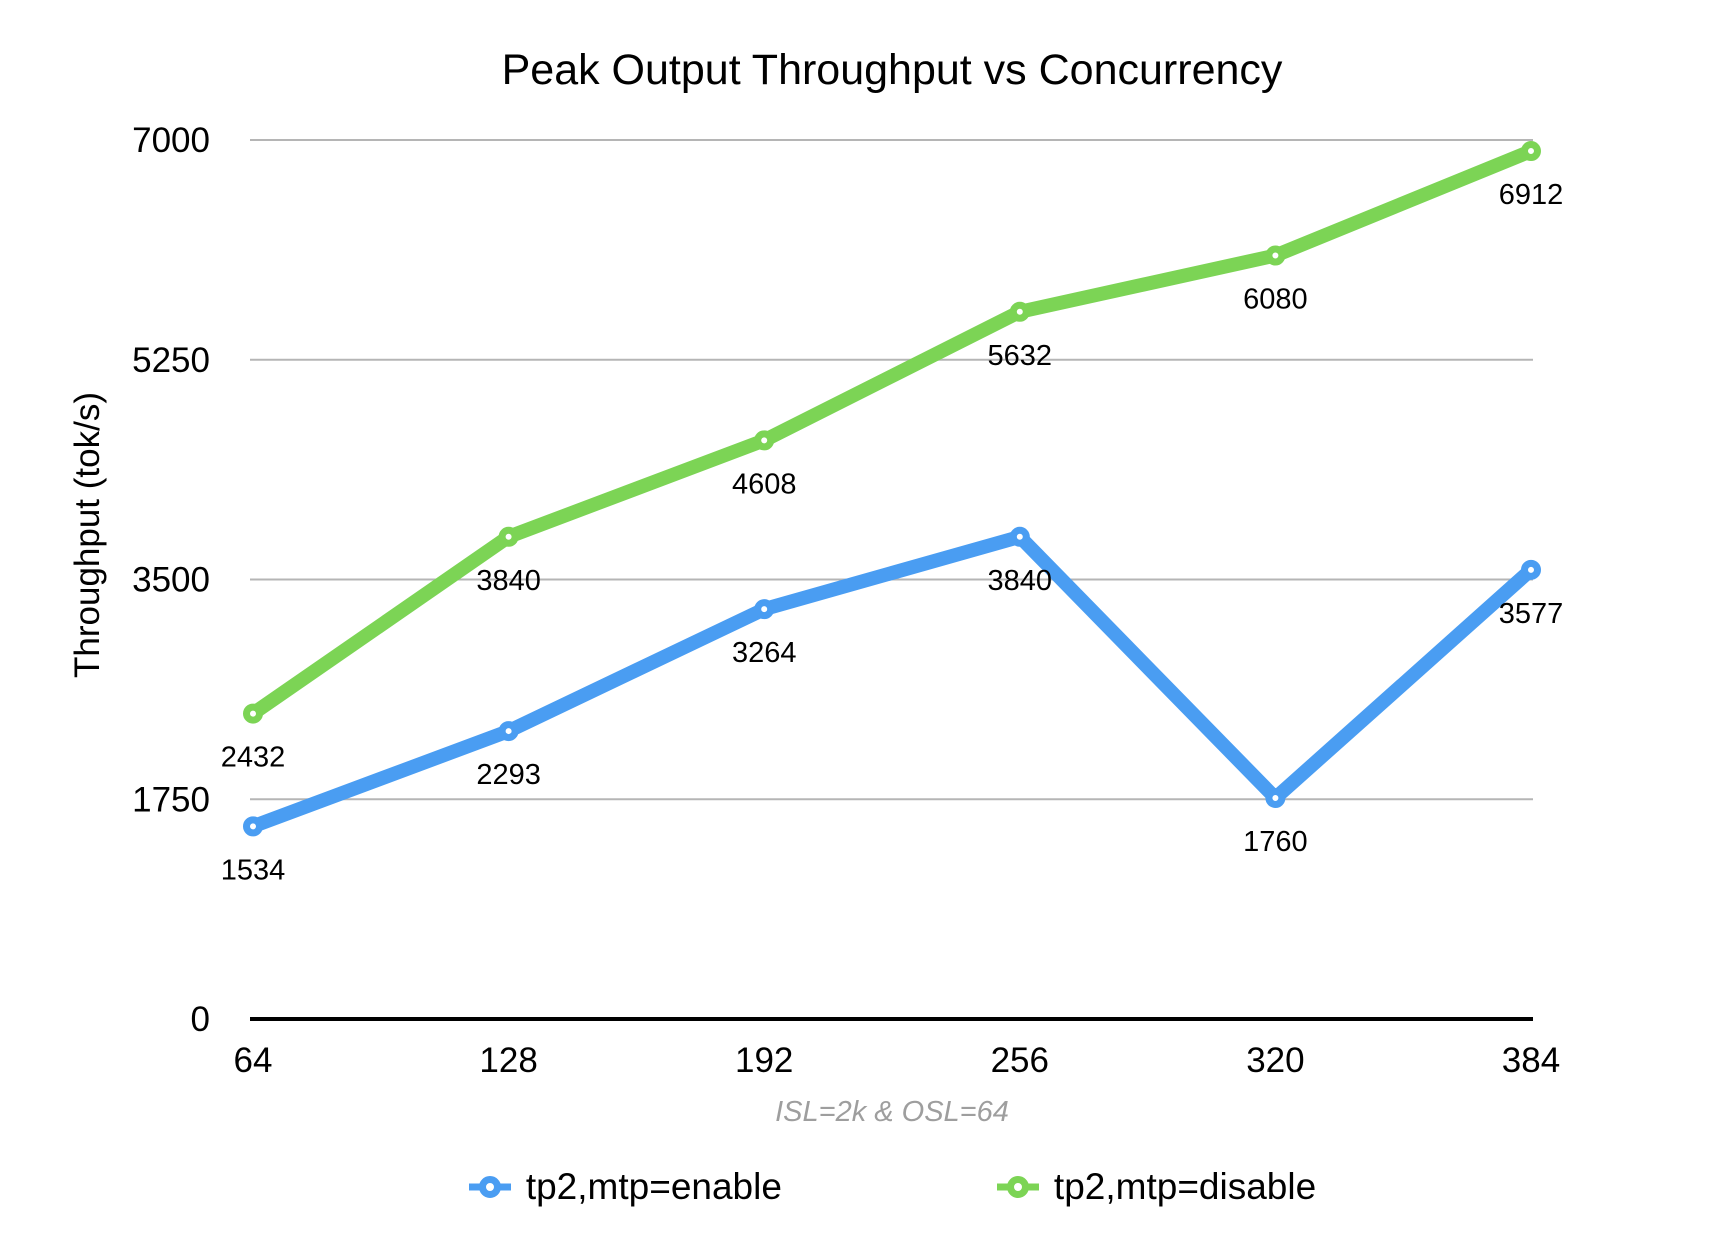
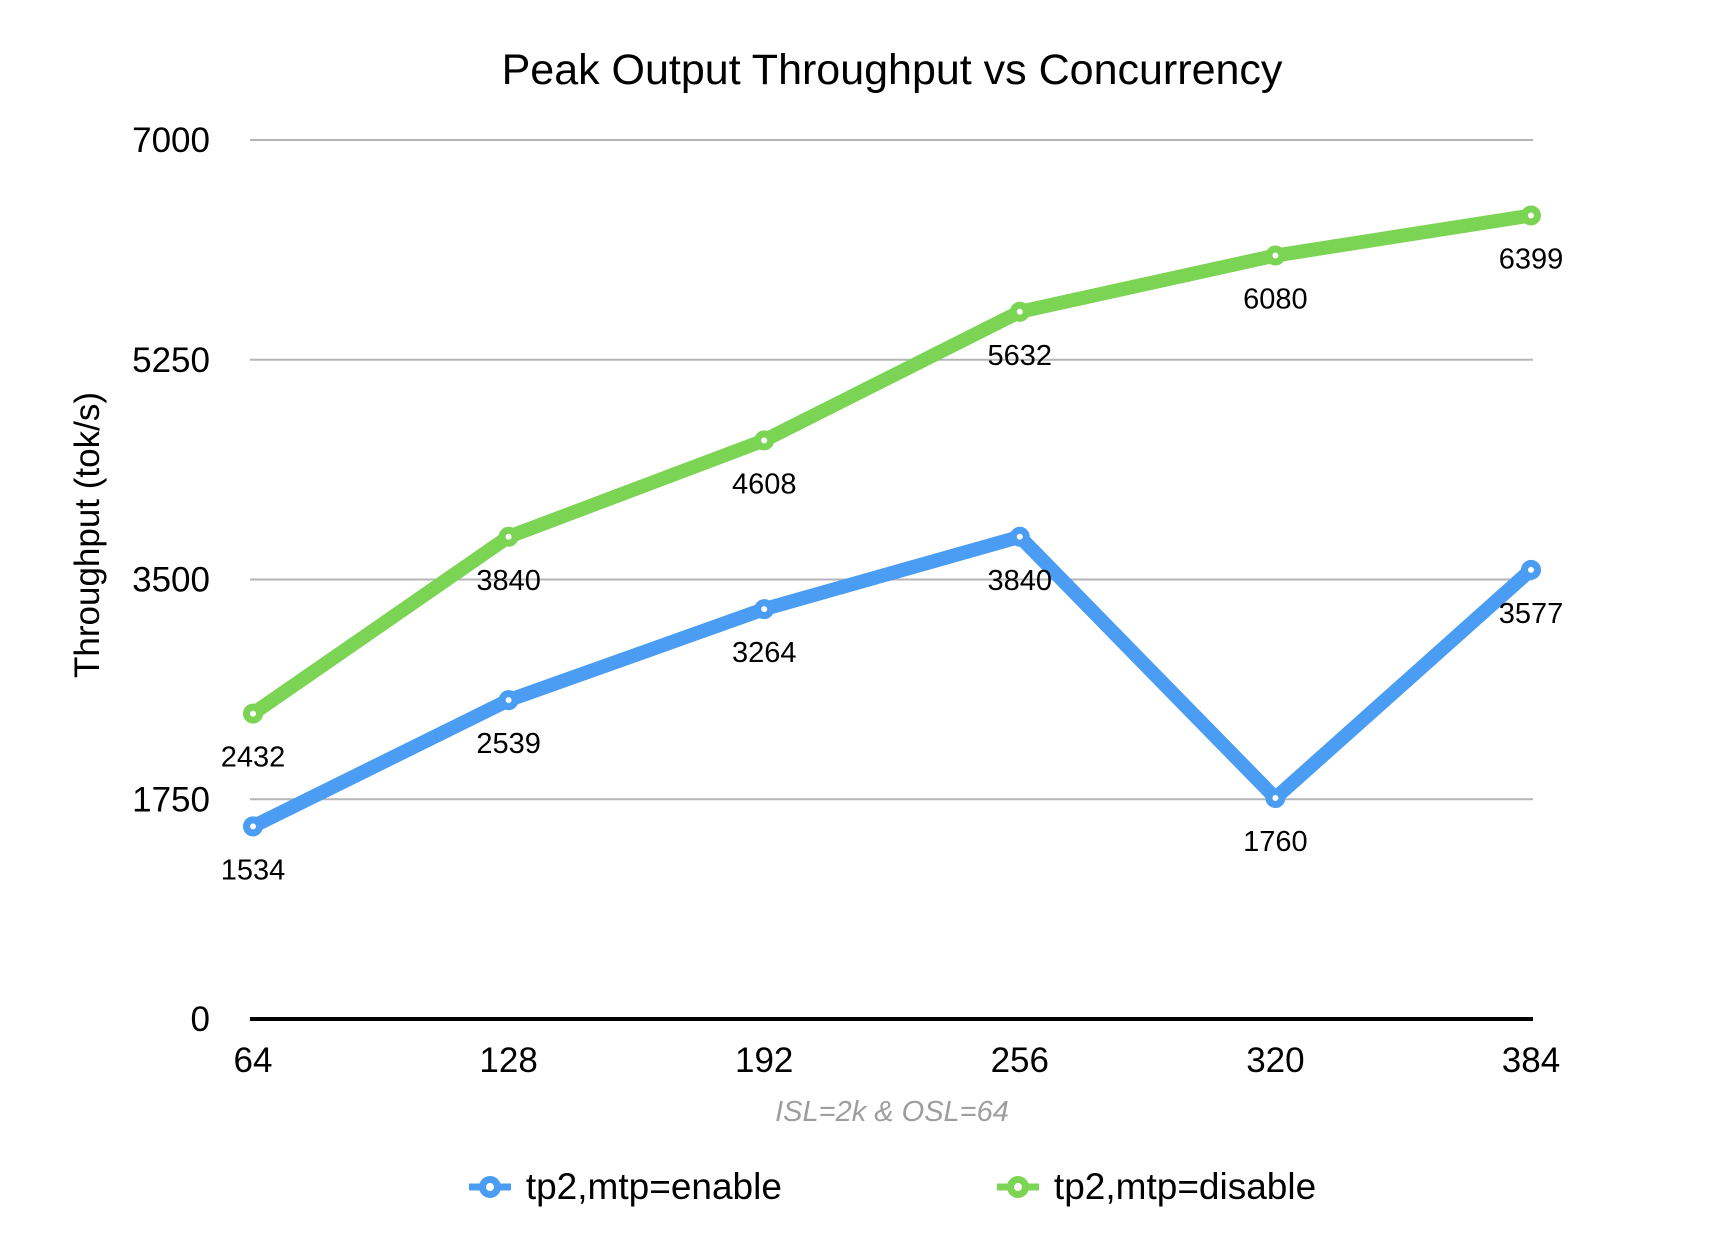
tp2,mtp=enable/128: 2293 -> 2539
tp2,mtp=disable/384: 6912 -> 6399
